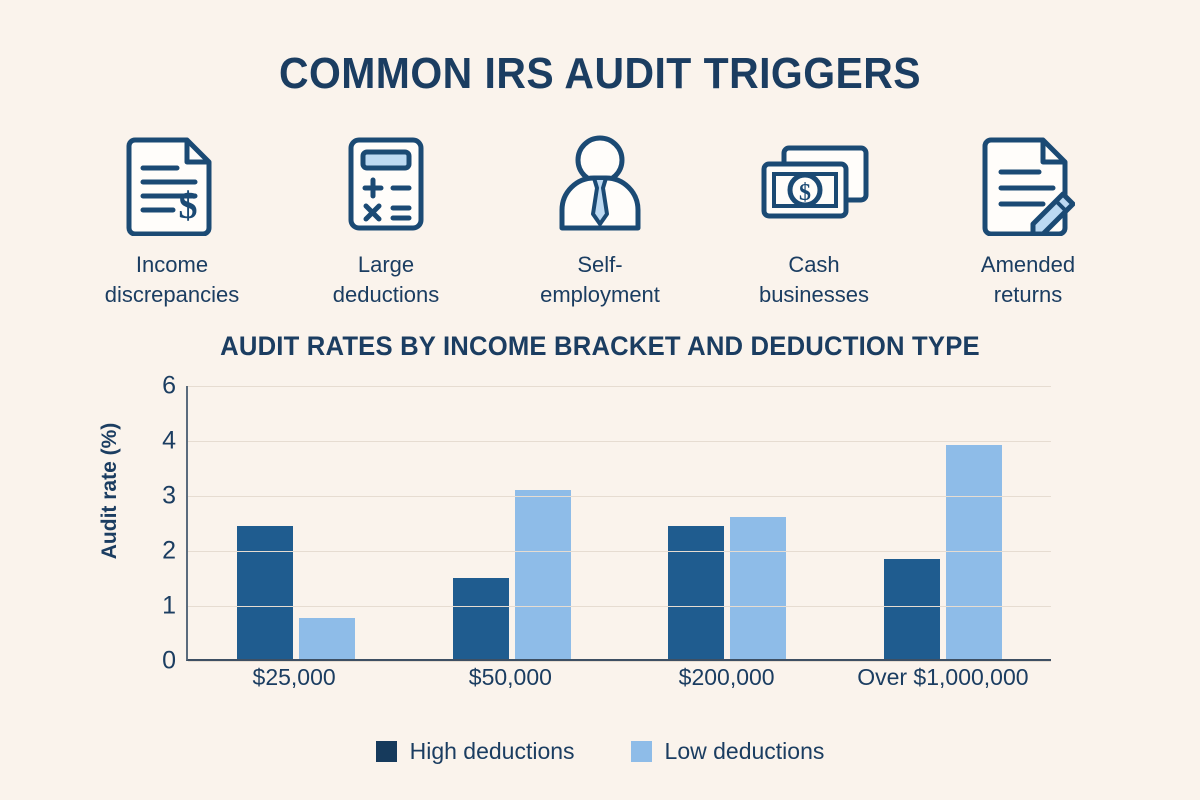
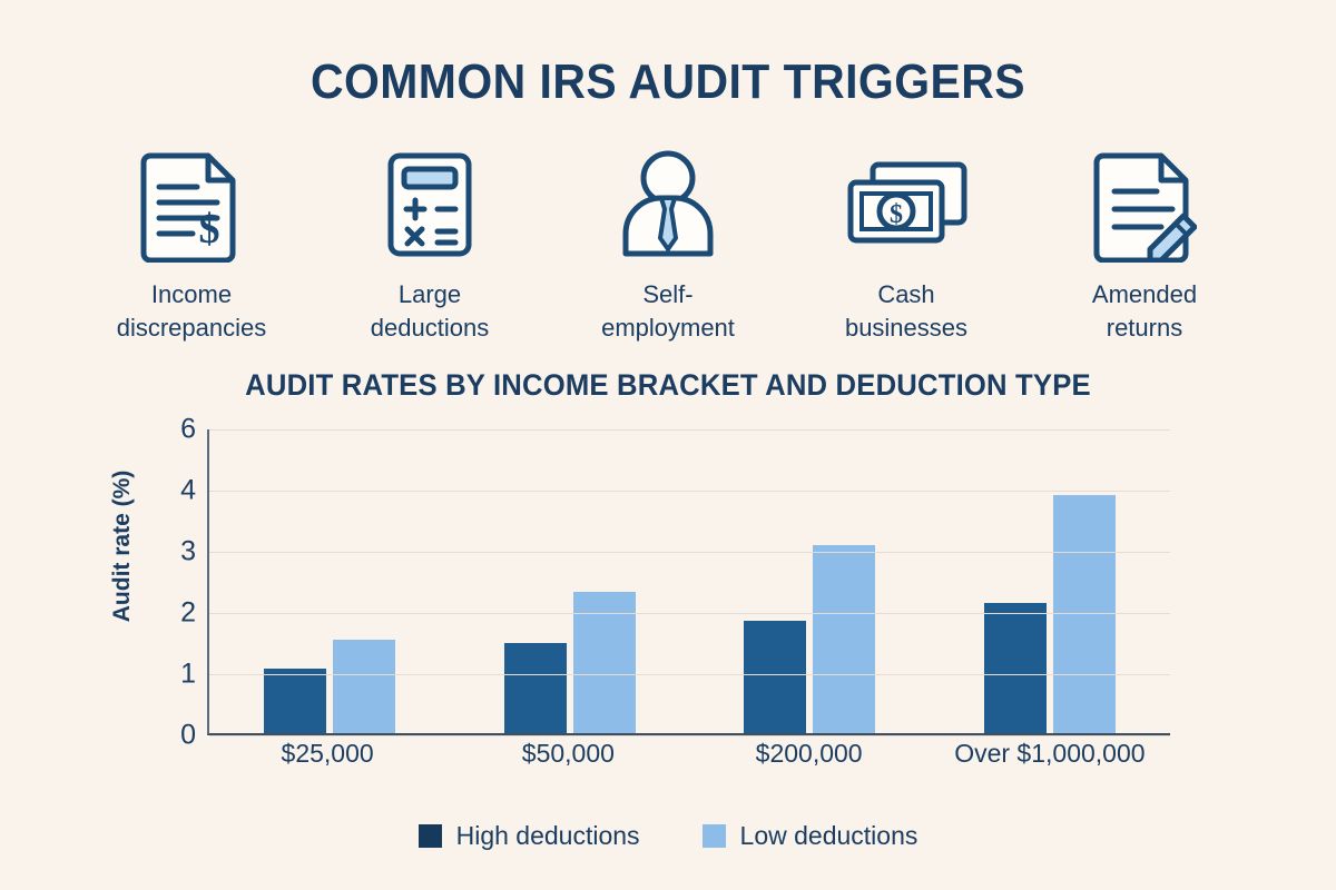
High deductions/$25,000: 2.9 -> 1.3
Low deductions/$25,000: 0.9 -> 1.9
Low deductions/$50,000: 3.7 -> 2.8
High deductions/$200,000: 2.9 -> 2.2
Low deductions/$200,000: 3.1 -> 3.7
High deductions/Over $1,000,000: 2.2 -> 2.6
